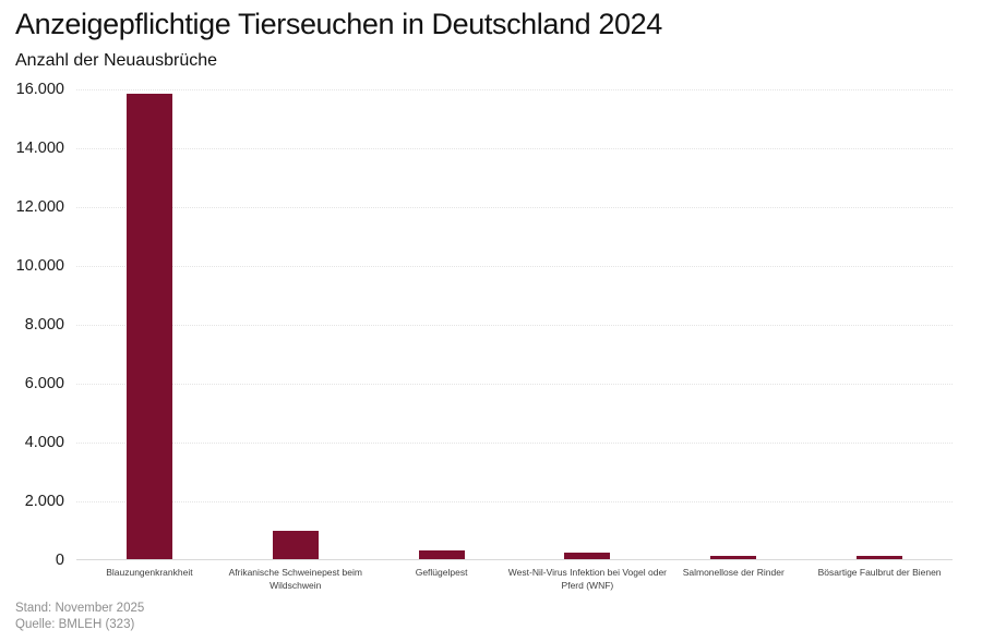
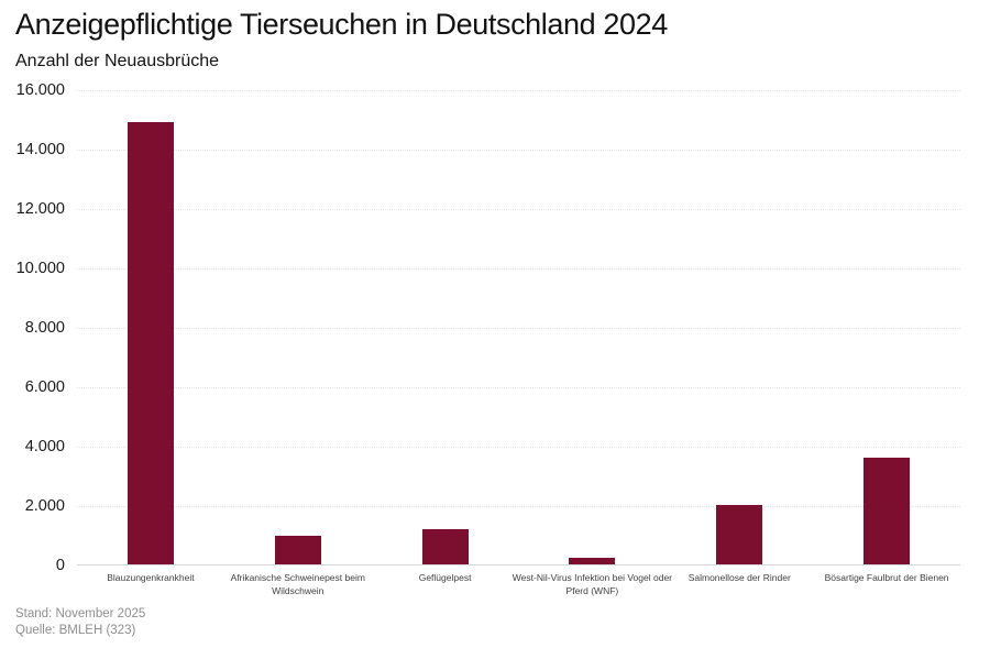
Blauzungenkrankheit: 15800 -> 14900
Geflügelpest: 300 -> 1200
Salmonellose der Rinder: 100 -> 2000
Bösartige Faulbrut der Bienen: 100 -> 3600
